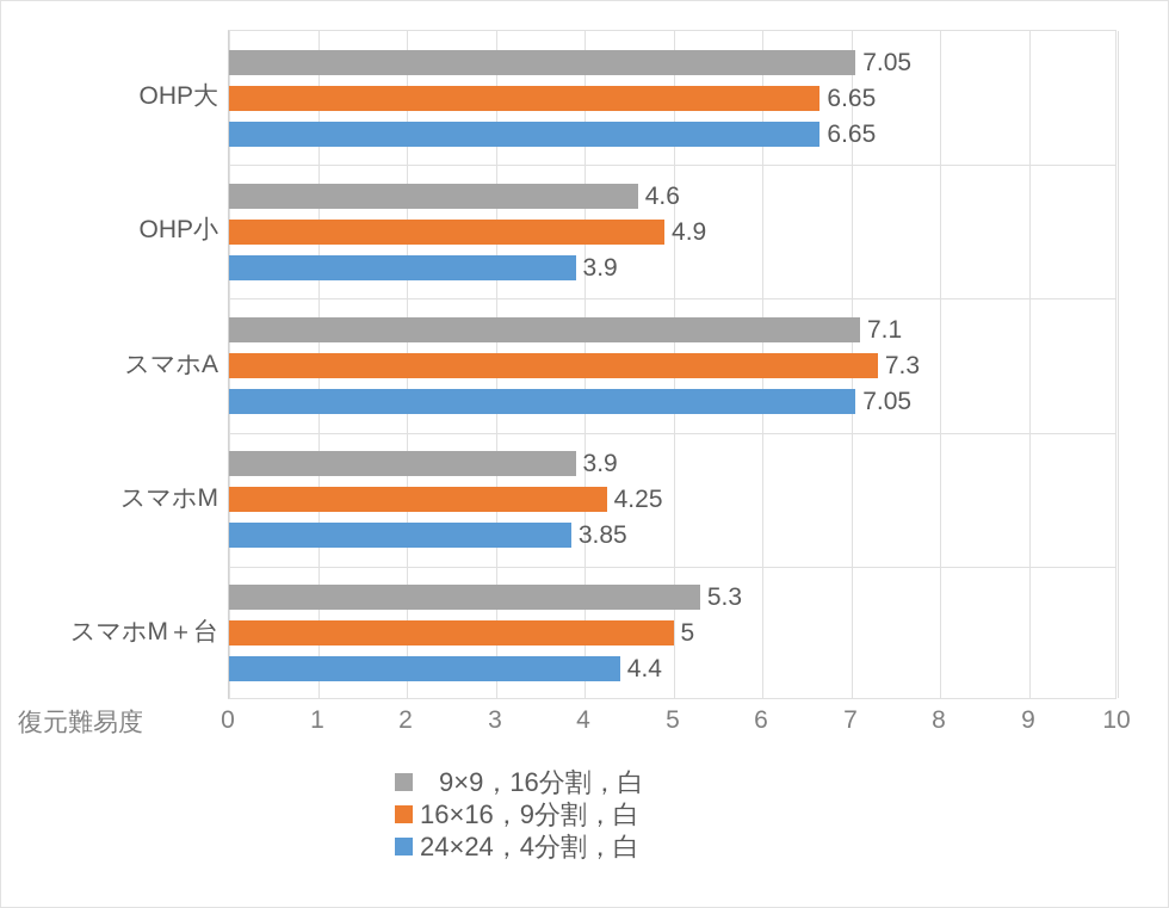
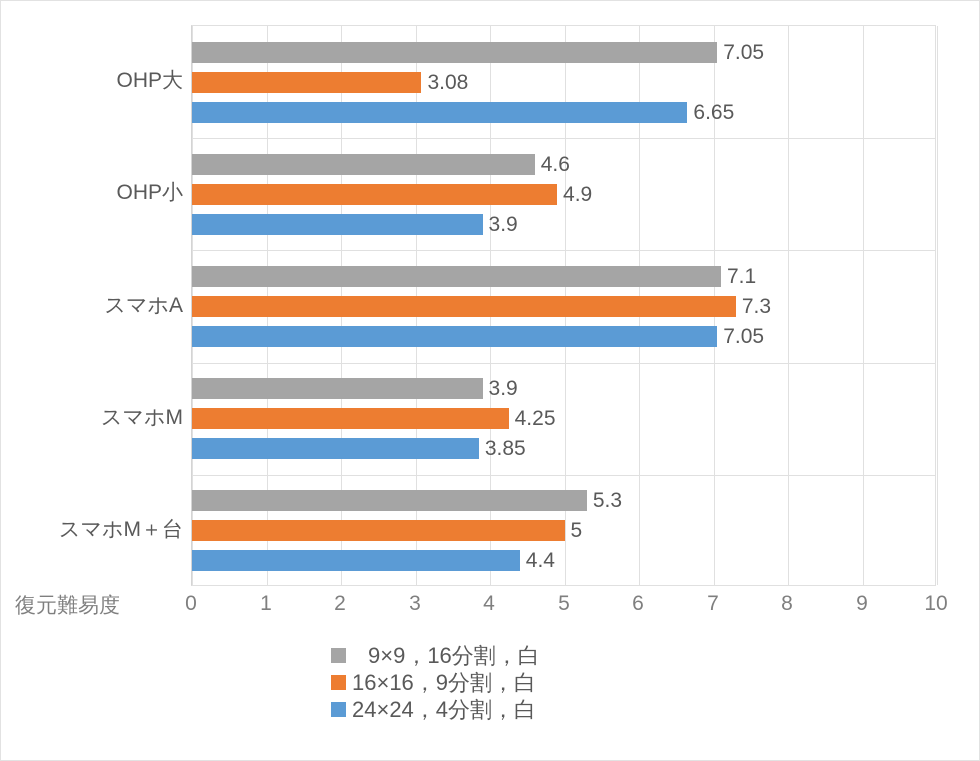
16×16，9分割，白/OHP大: 6.65 -> 3.08
